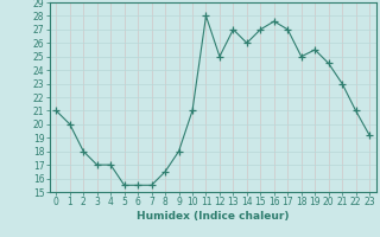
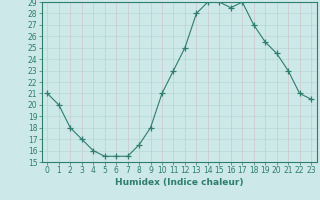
4: 17.0 -> 16.0
11: 28.0 -> 23.0
13: 27.0 -> 28.0
14: 26.0 -> 29.0
15: 27.0 -> 29.0
16: 27.6 -> 28.5
17: 27.0 -> 29.0
18: 25.0 -> 27.0
23: 19.2 -> 20.5
